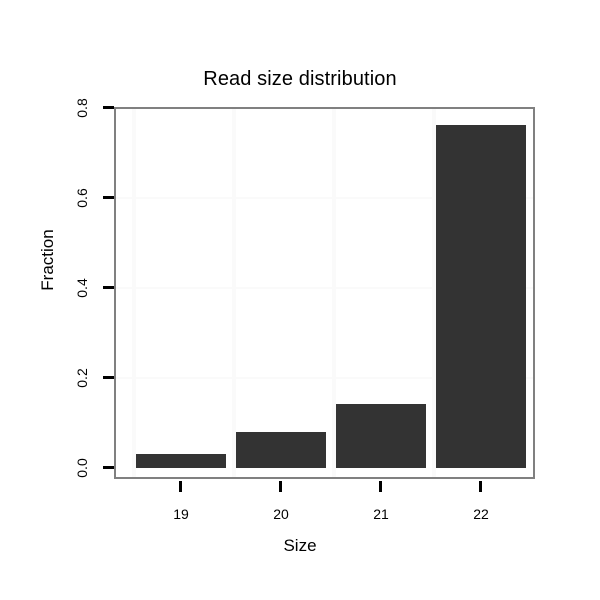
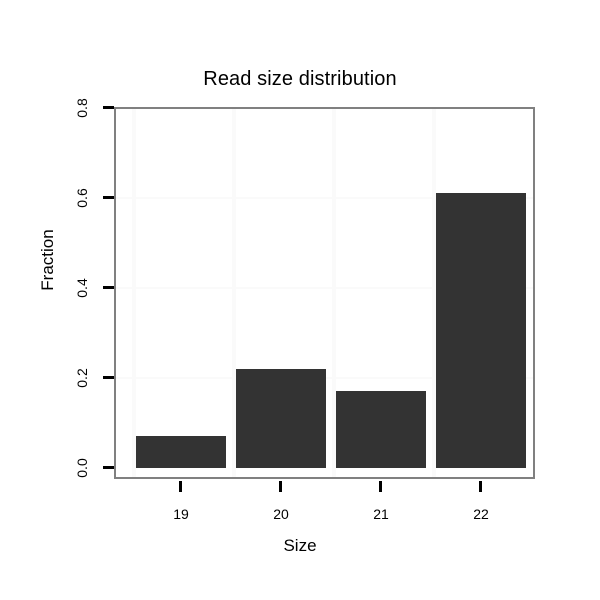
19: 0.03 -> 0.07
20: 0.08 -> 0.22
21: 0.14 -> 0.17
22: 0.76 -> 0.61
